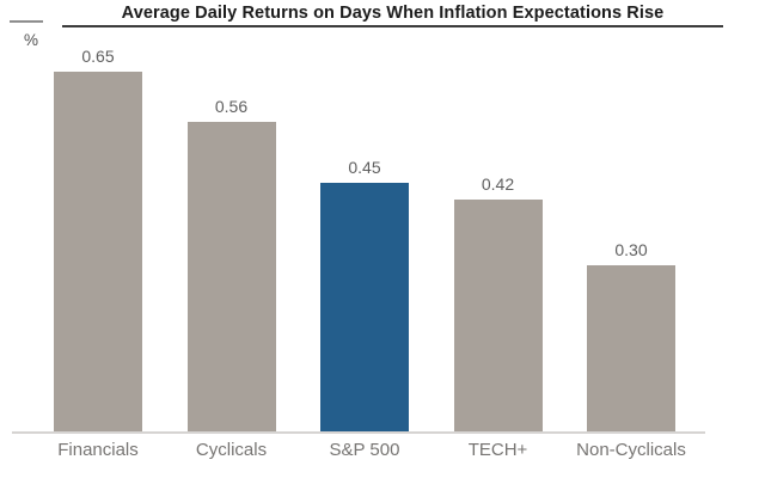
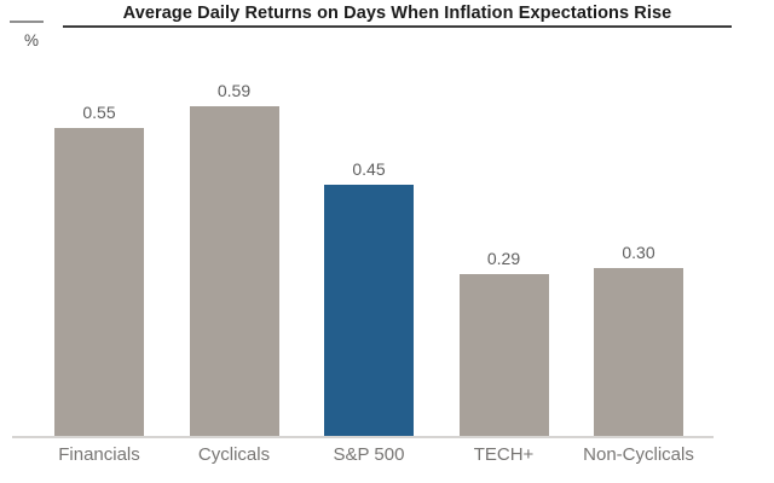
Financials: 0.65 -> 0.55
Cyclicals: 0.56 -> 0.59
TECH+: 0.42 -> 0.29
